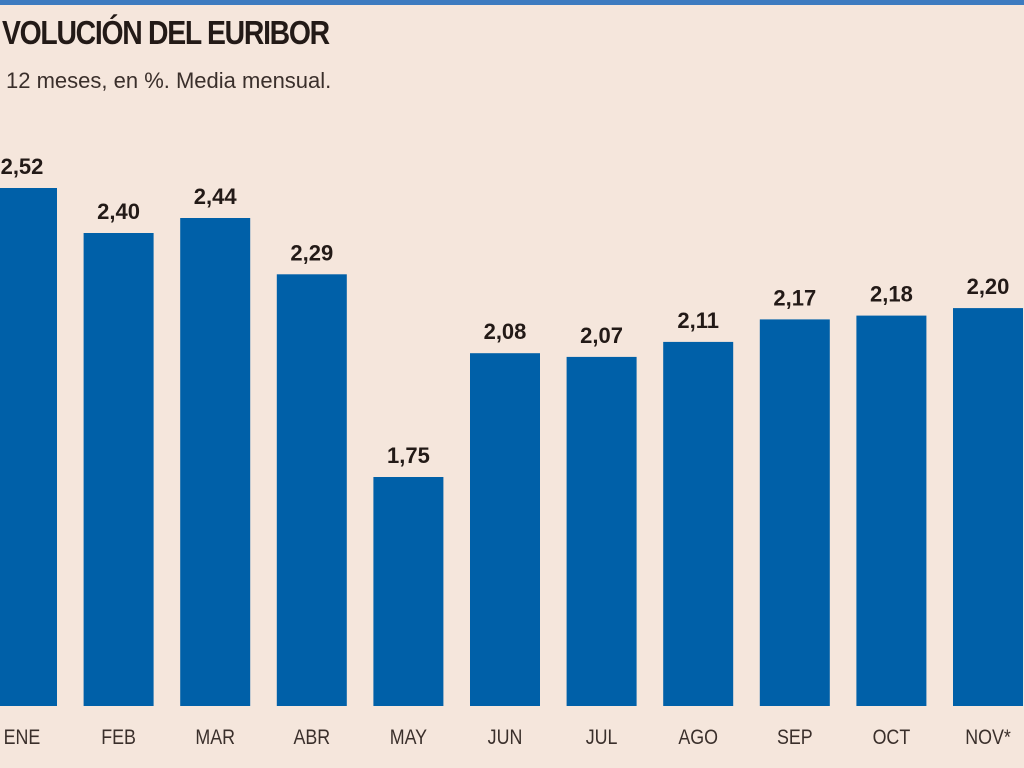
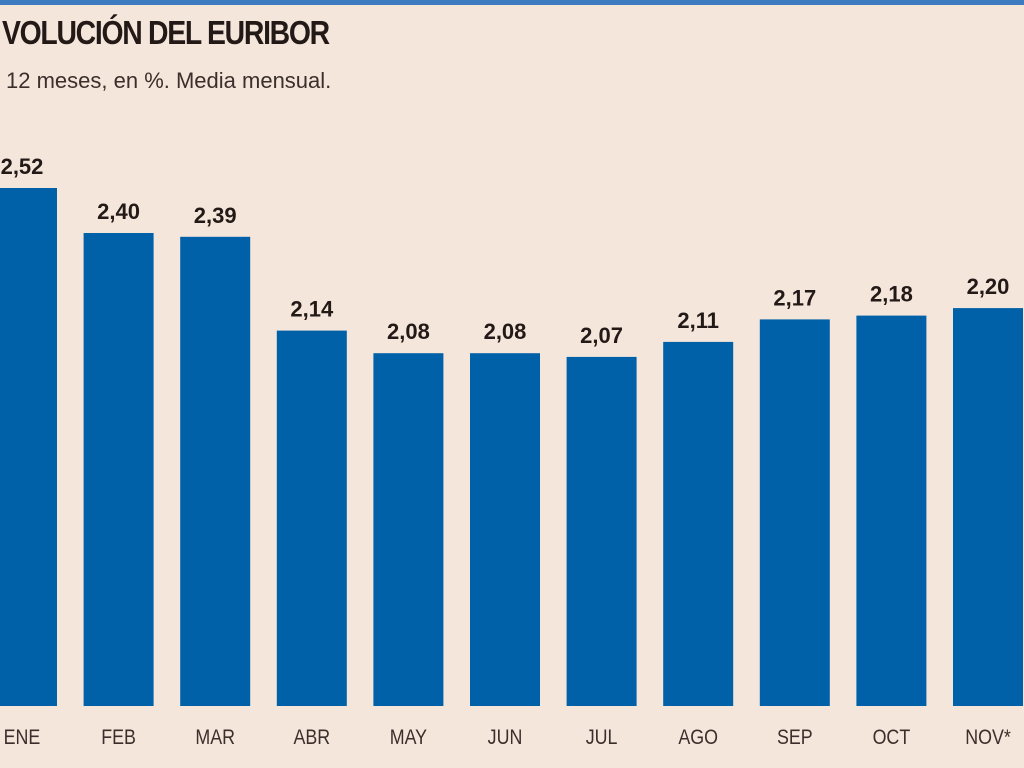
MAR: 2,44 -> 2,39
ABR: 2,29 -> 2,14
MAY: 1,75 -> 2,08
